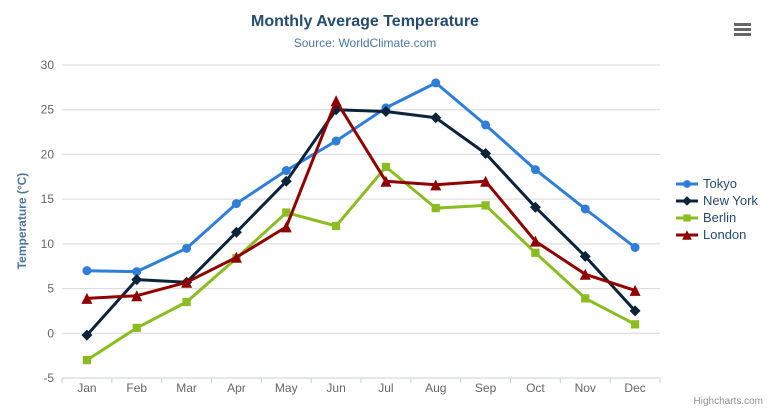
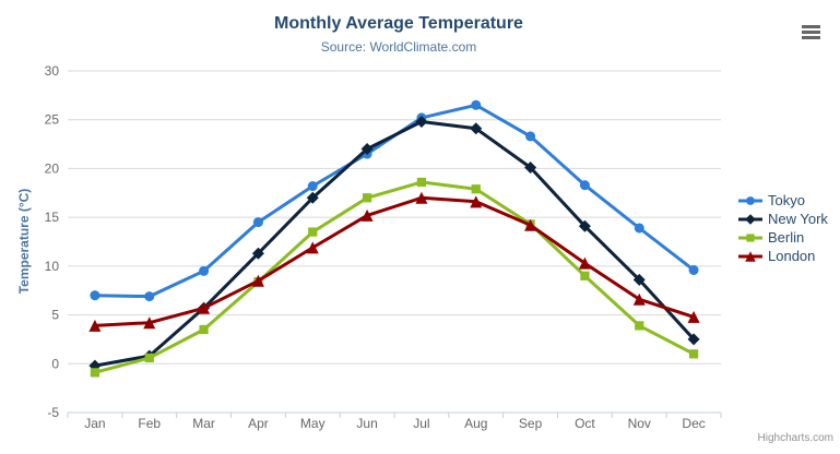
Berlin/Jan: -3 -> -1
New York/Feb: 6 -> 1
New York/Jun: 25 -> 22
Berlin/Jun: 12 -> 17
London/Jun: 26 -> 15
Tokyo/Aug: 28 -> 26
Berlin/Aug: 14 -> 18
London/Sep: 17 -> 14
